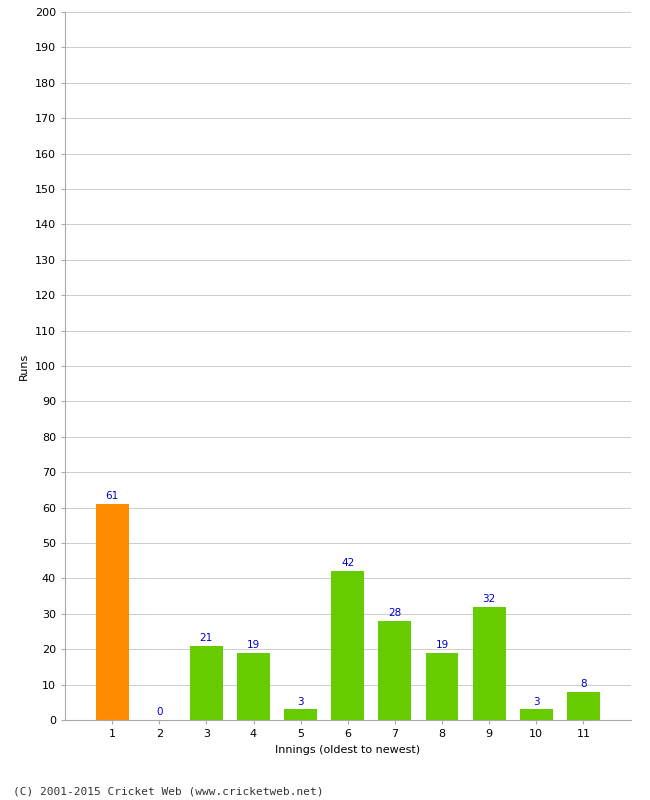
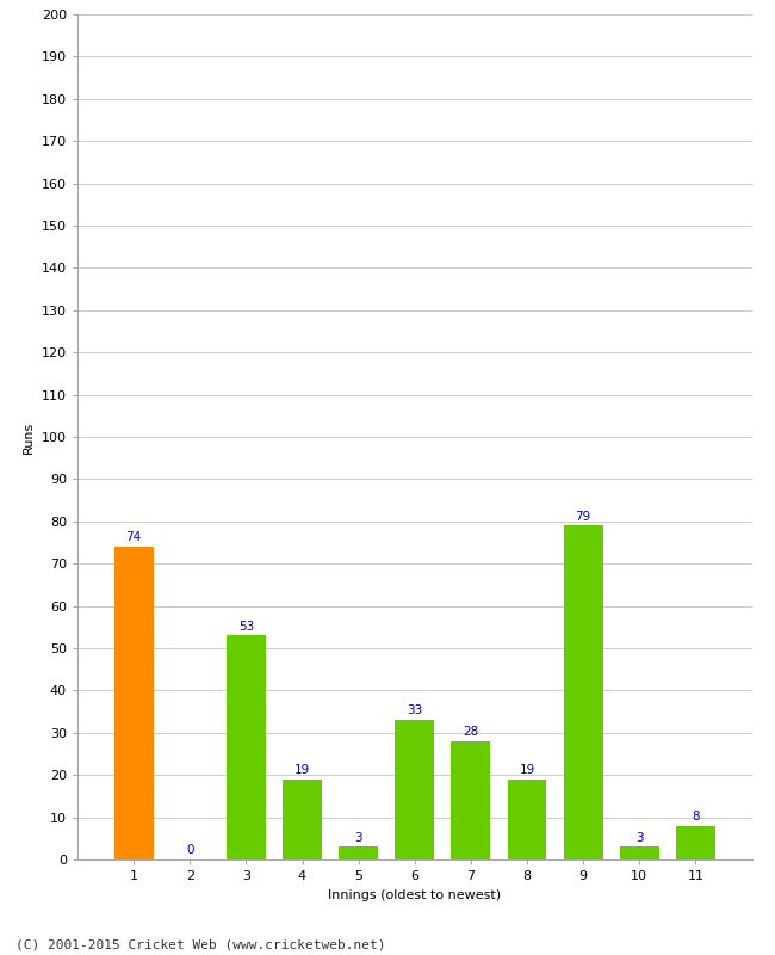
1: 61 -> 74
3: 21 -> 53
6: 42 -> 33
9: 32 -> 79
